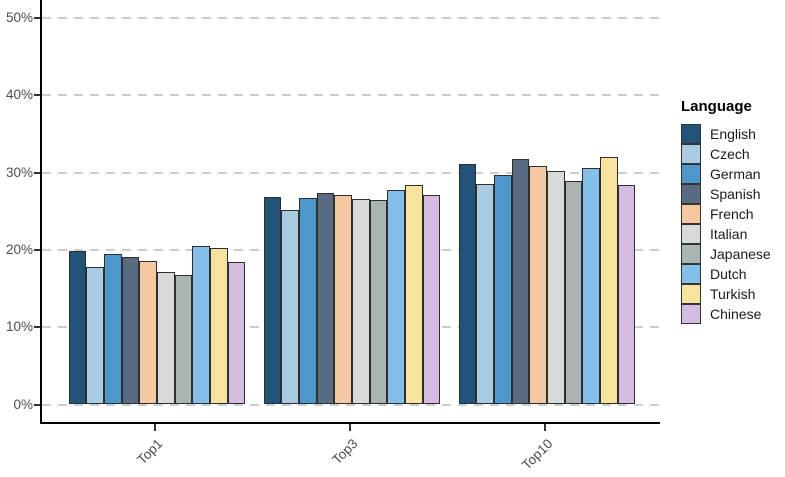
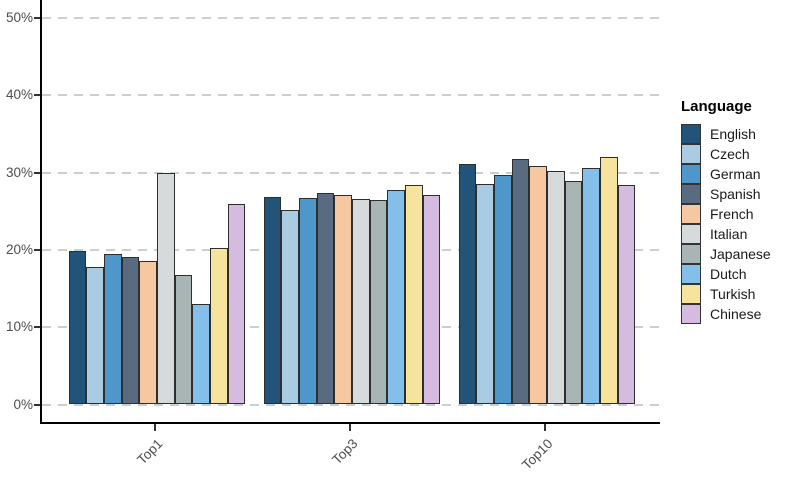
Italian/Top1: 17% -> 30%
Dutch/Top1: 20% -> 13%
Chinese/Top1: 18% -> 26%
